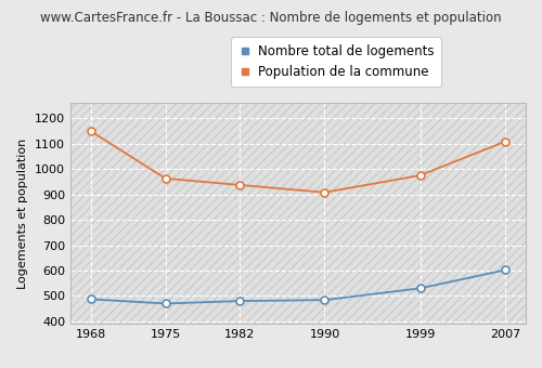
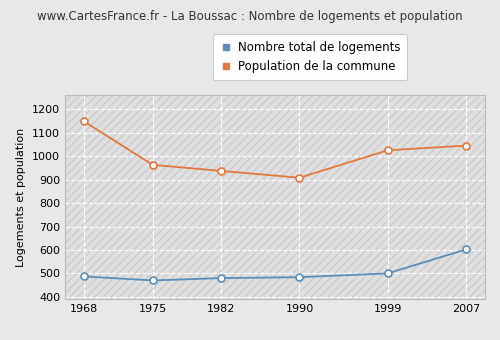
Nombre total de logements/1999: 530 -> 500
Population de la commune/1999: 975 -> 1025
Population de la commune/2007: 1108 -> 1045
